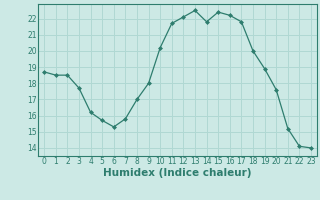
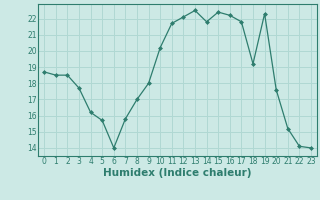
6: 15.3 -> 14.0
18: 20.0 -> 19.2
19: 18.9 -> 22.3
